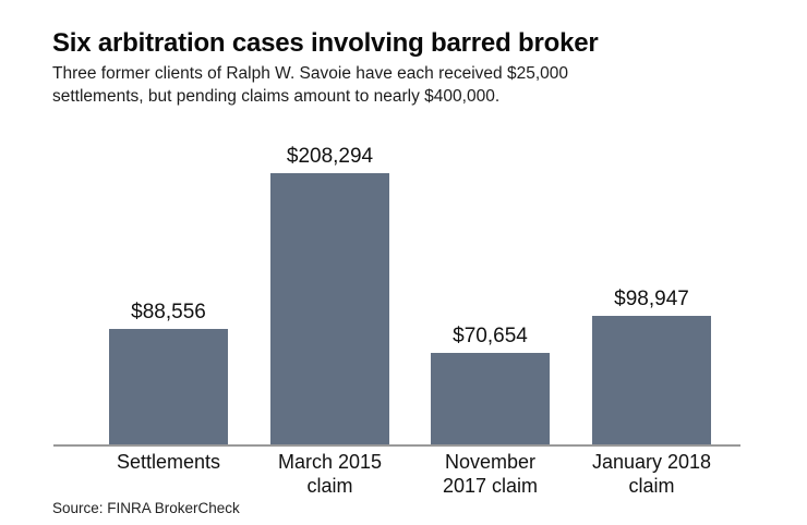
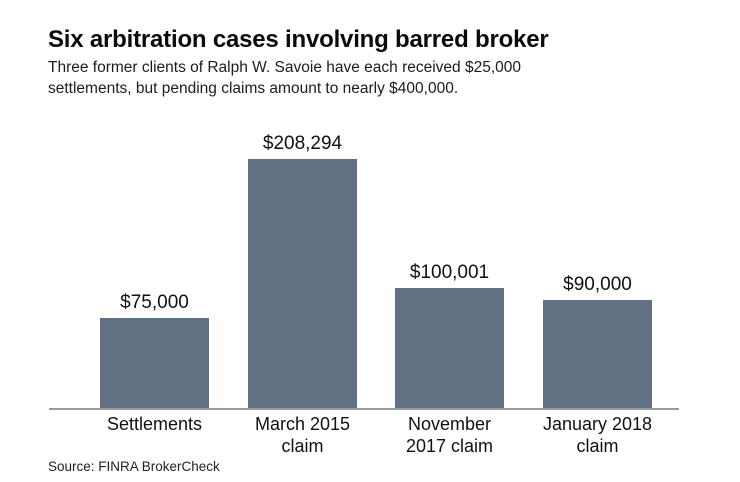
Settlements: $88,556 -> $75,000
November 2017 claim: $70,654 -> $100,001
January 2018 claim: $98,947 -> $90,000
